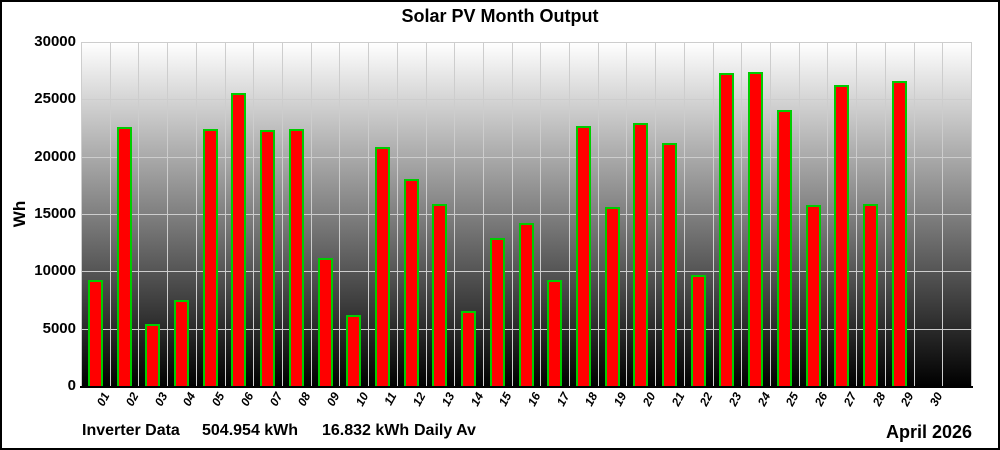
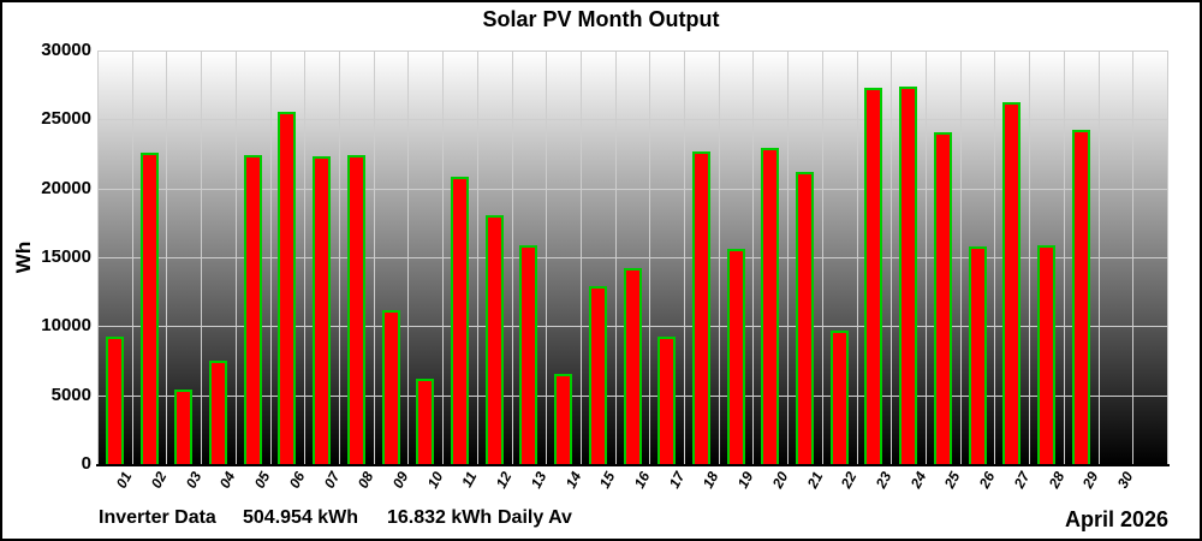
29: 26600 -> 24200
